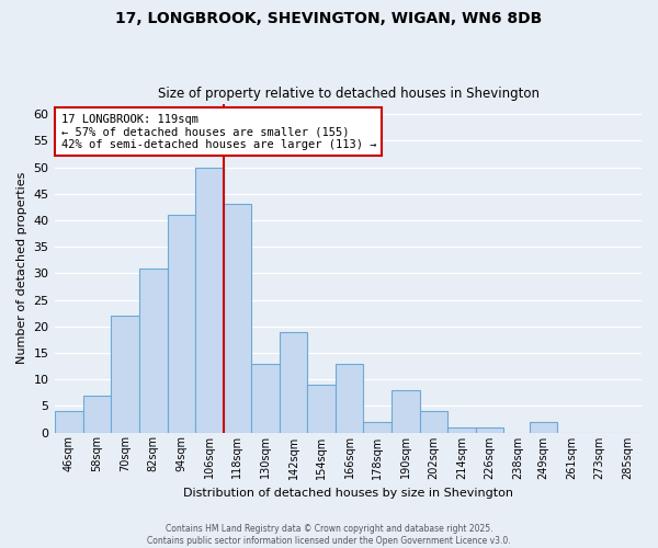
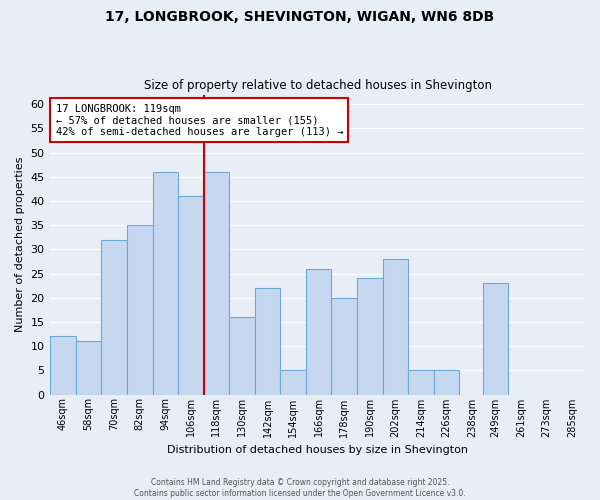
46sqm: 4 -> 12
58sqm: 7 -> 11
70sqm: 22 -> 32
82sqm: 31 -> 35
94sqm: 41 -> 46
106sqm: 50 -> 41
118sqm: 43 -> 46
130sqm: 13 -> 16
142sqm: 19 -> 22
154sqm: 9 -> 5
166sqm: 13 -> 26
178sqm: 2 -> 20
190sqm: 8 -> 24
202sqm: 4 -> 28
214sqm: 1 -> 5
226sqm: 1 -> 5
249sqm: 2 -> 23
